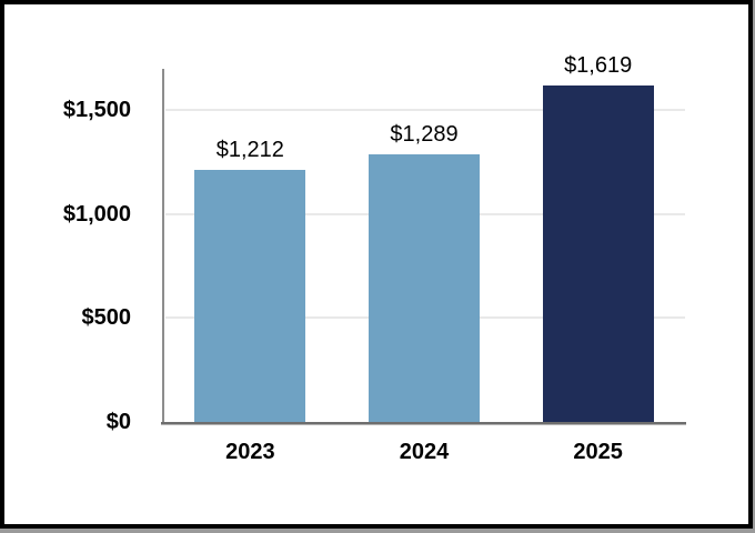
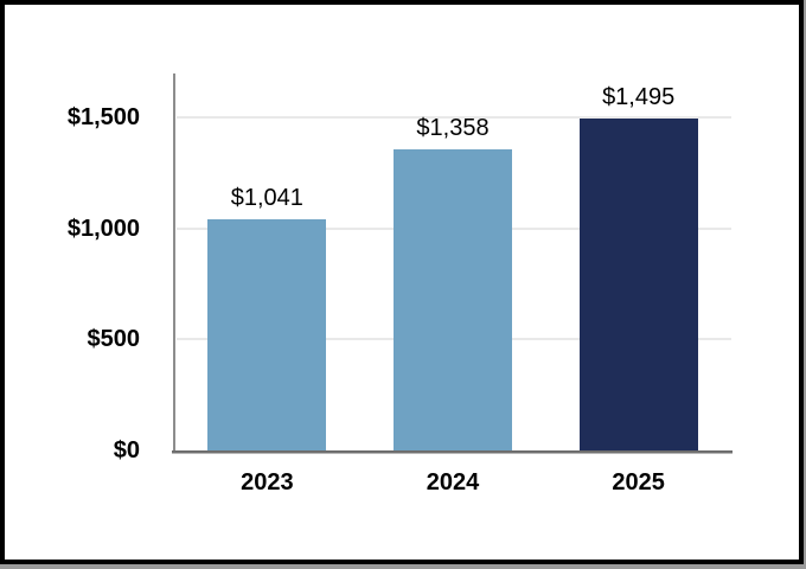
2023: $1,212 -> $1,041
2024: $1,289 -> $1,358
2025: $1,619 -> $1,495
